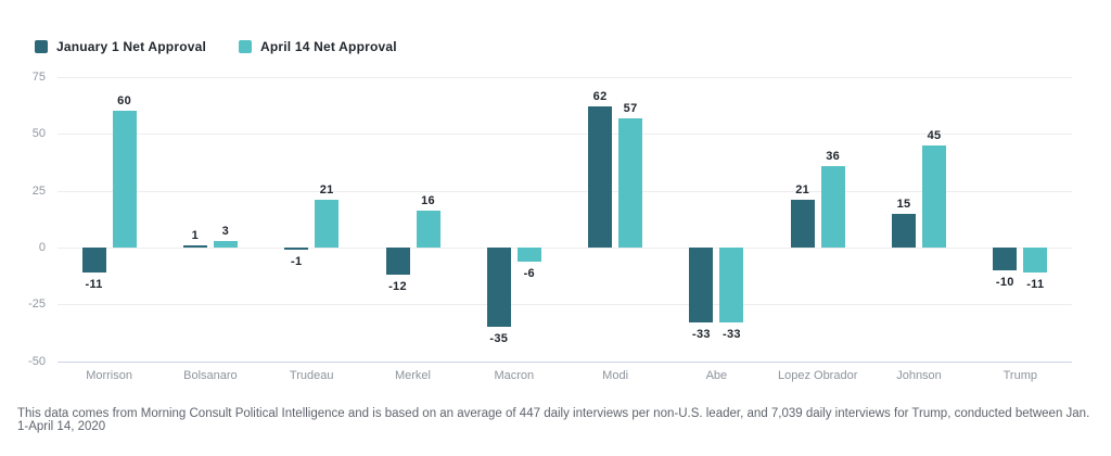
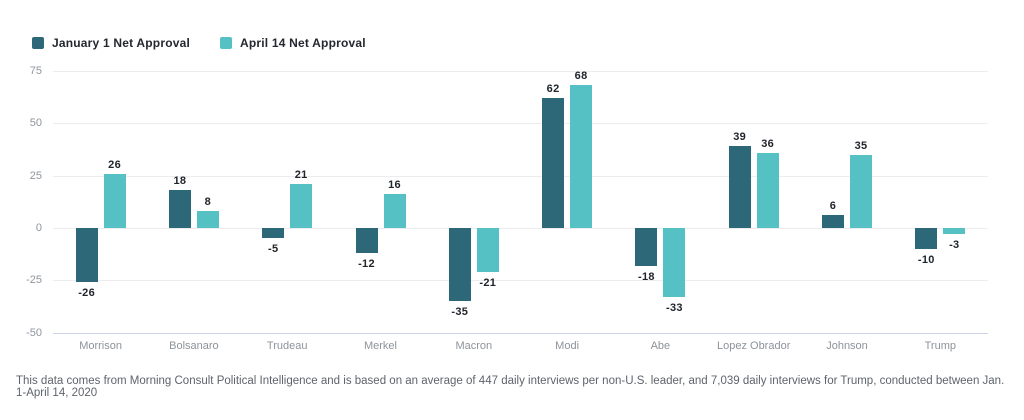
January 1 Net Approval/Morrison: -11 -> -26
April 14 Net Approval/Morrison: 60 -> 26
January 1 Net Approval/Bolsanaro: 1 -> 18
April 14 Net Approval/Bolsanaro: 3 -> 8
January 1 Net Approval/Trudeau: -1 -> -5
April 14 Net Approval/Macron: -6 -> -21
April 14 Net Approval/Modi: 57 -> 68
January 1 Net Approval/Abe: -33 -> -18
January 1 Net Approval/Lopez Obrador: 21 -> 39
January 1 Net Approval/Johnson: 15 -> 6
April 14 Net Approval/Johnson: 45 -> 35
April 14 Net Approval/Trump: -11 -> -3
